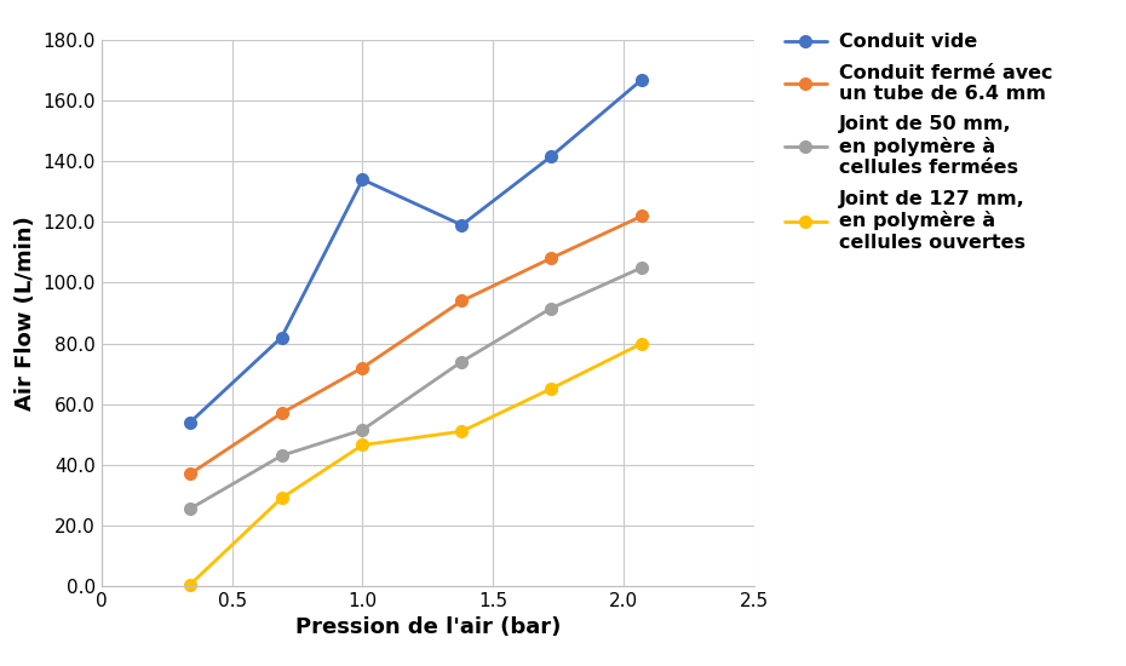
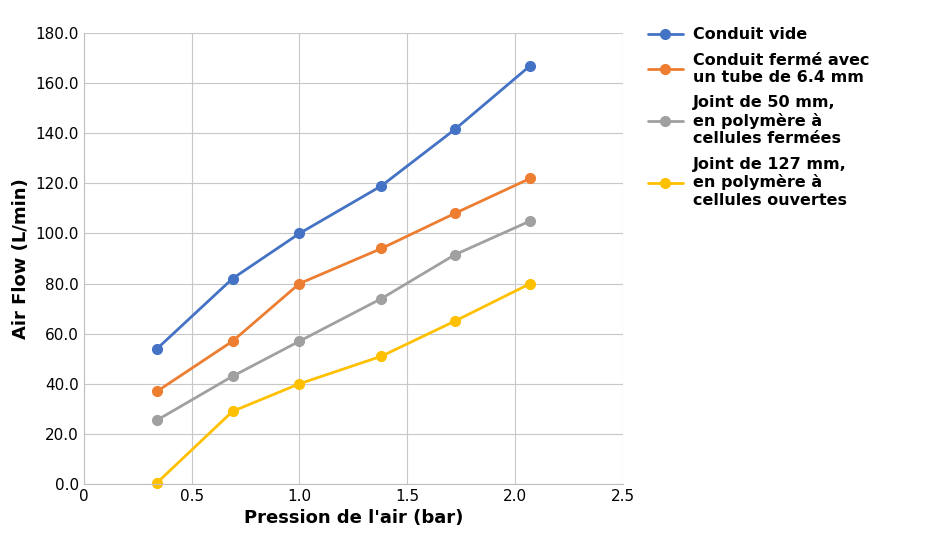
Conduit vide/1.0: 134.0 -> 100.0
Conduit fermé avec un tube de 6.4 mm/1.0: 72 -> 80
Joint de 50 mm, en polymère à cellules fermées/1.0: 51.5 -> 57.0
Joint de 127 mm, en polymère à cellules ouvertes/1.0: 46.5 -> 40.0
